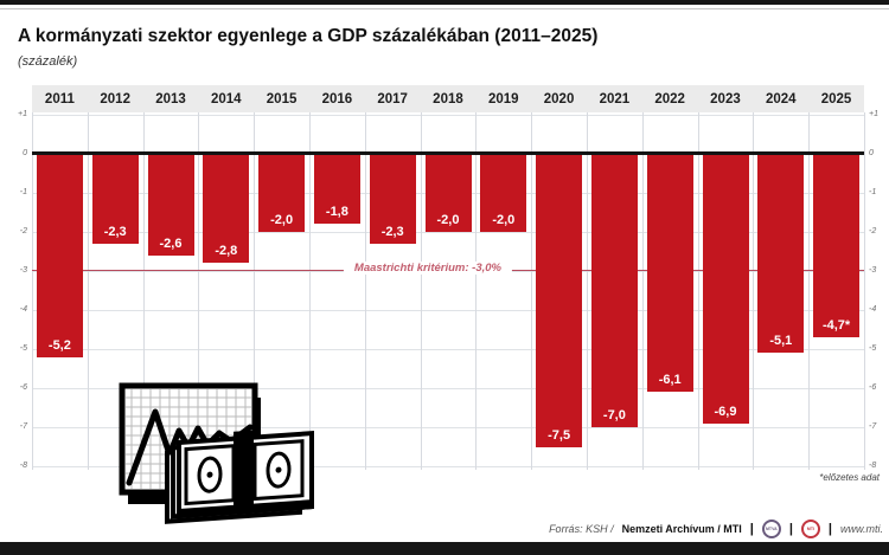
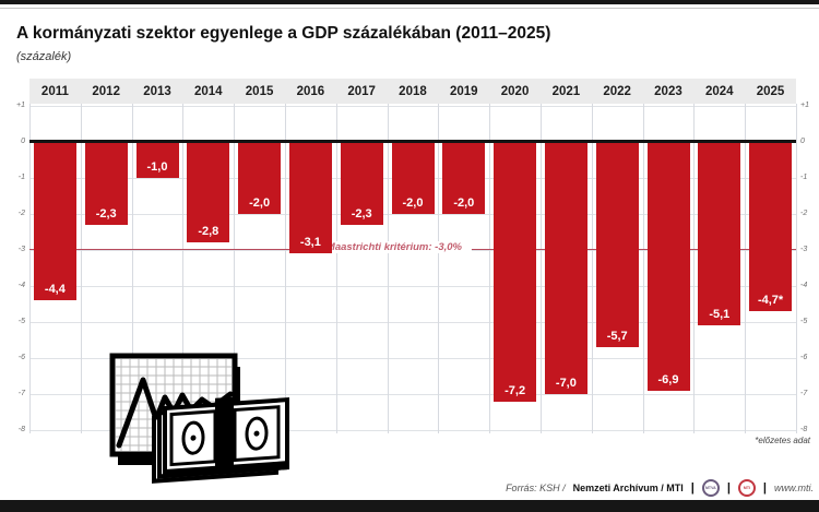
2011: -5,2 -> -4,4
2013: -2,6 -> -1,0
2016: -1,8 -> -3,1
2020: -7,5 -> -7,2
2022: -6,1 -> -5,7
